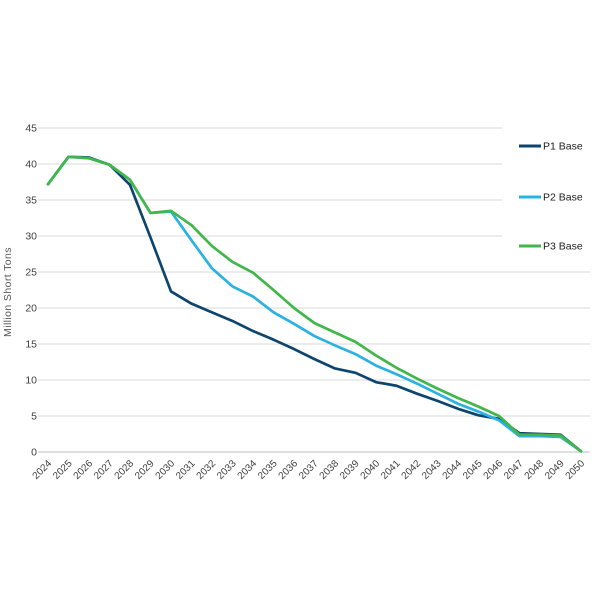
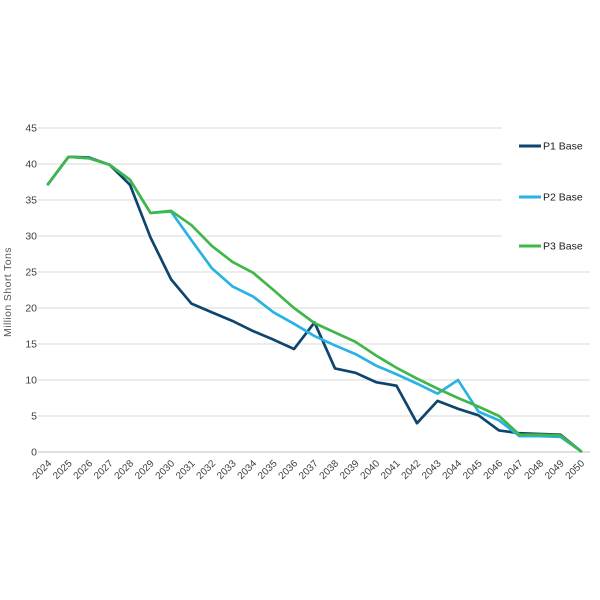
P1 Base/2030: 22 -> 24
P1 Base/2037: 13 -> 18
P1 Base/2042: 8 -> 4
P2 Base/2044: 7 -> 10
P1 Base/2046: 5 -> 3
